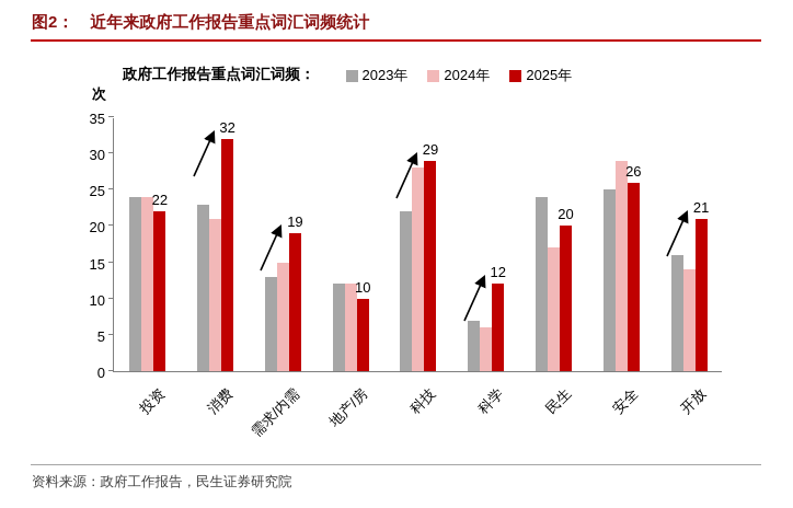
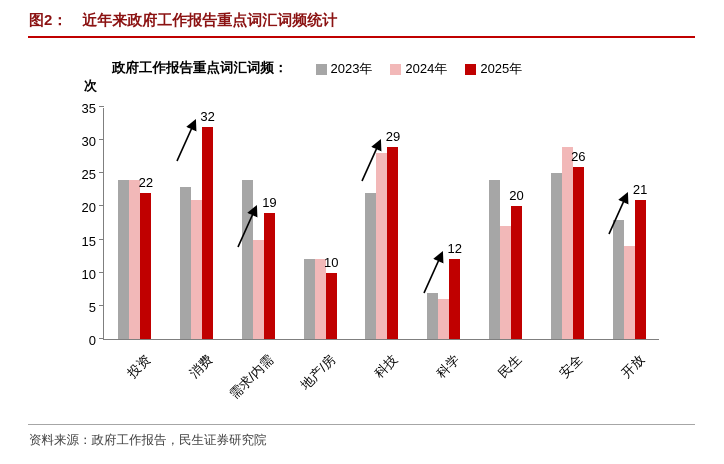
2023年/需求/内需: 13 -> 24
2023年/开放: 16 -> 18
